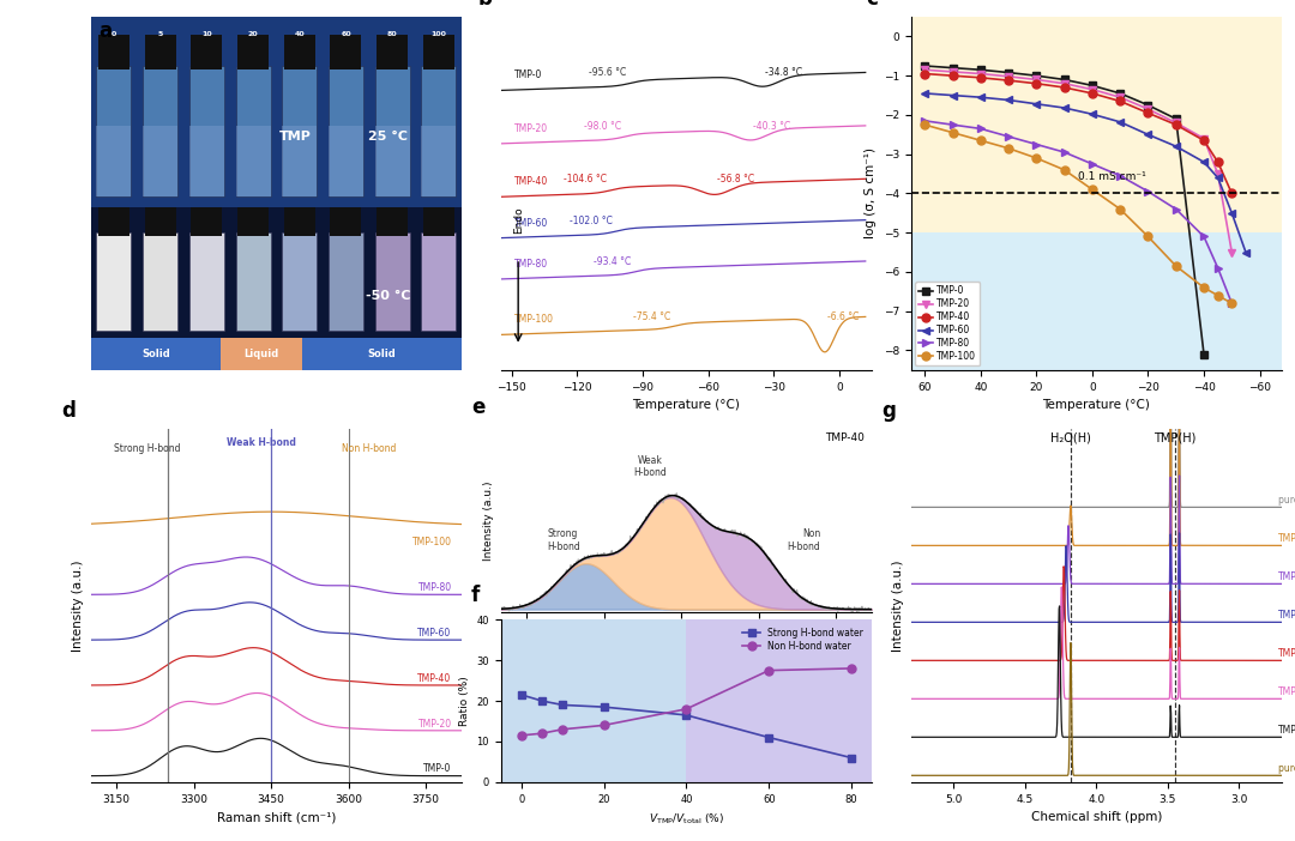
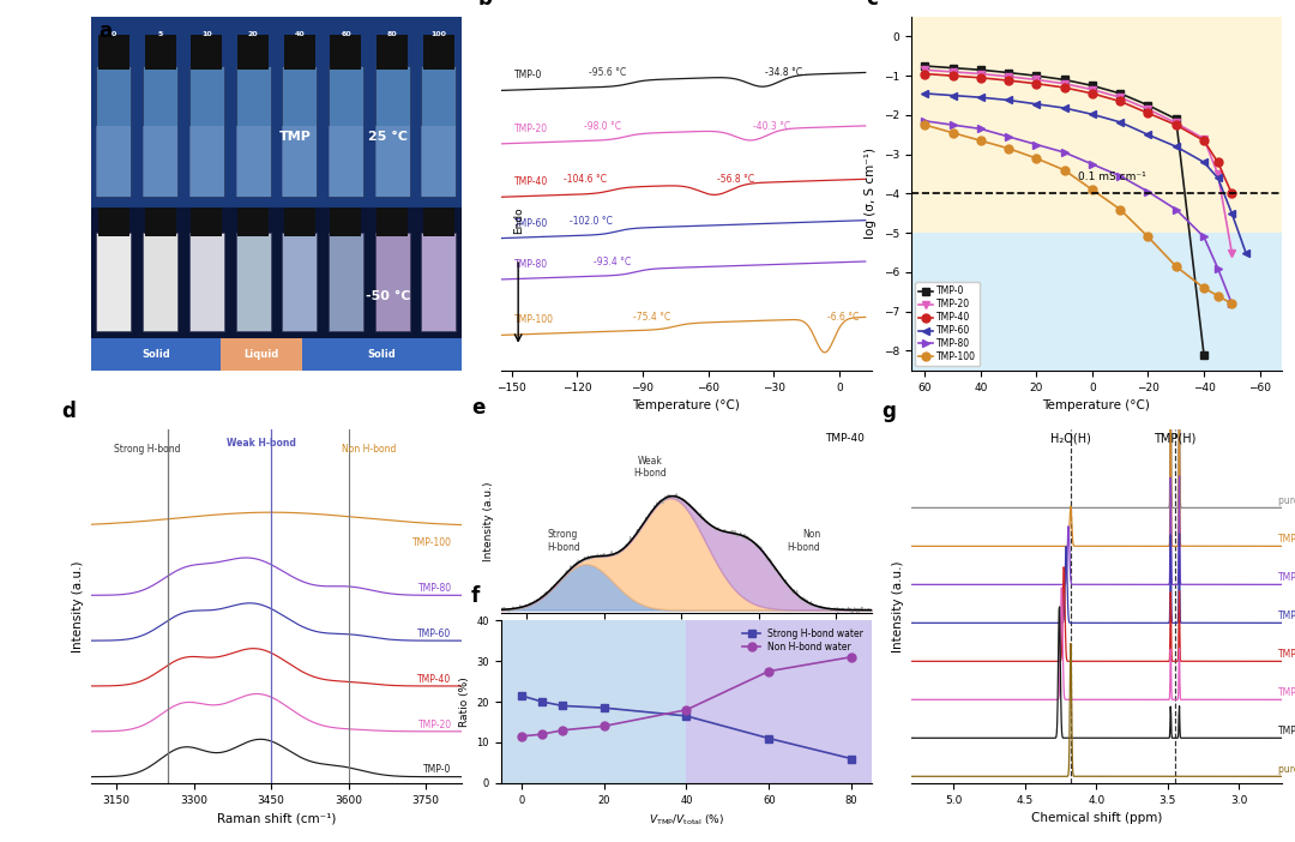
Non H-bond water/80: 28.0 -> 31.0
